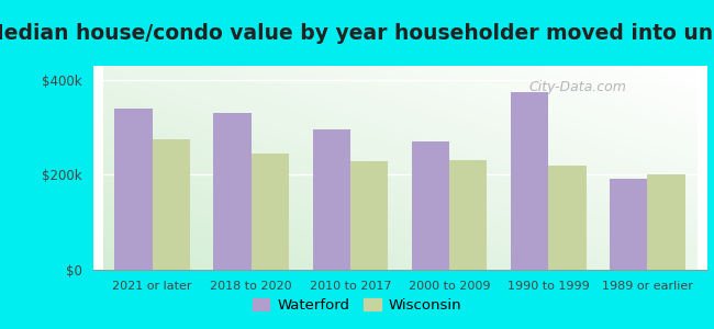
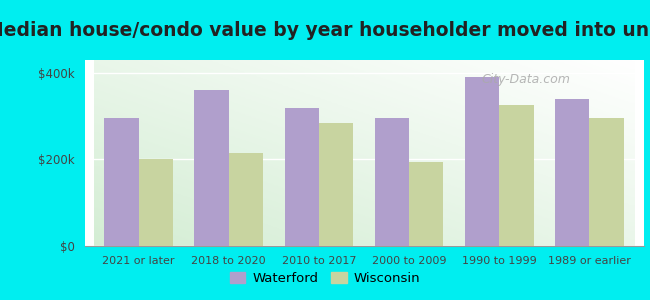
Waterford/2021 or later: $340k -> $295k
Wisconsin/2021 or later: $275k -> $200k
Waterford/2018 to 2020: $330k -> $360k
Wisconsin/2018 to 2020: $245k -> $215k
Waterford/2010 to 2017: $295k -> $320k
Wisconsin/2010 to 2017: $230k -> $285k
Waterford/2000 to 2009: $270k -> $295k
Wisconsin/2000 to 2009: $232k -> $195k
Waterford/1990 to 1999: $375k -> $390k
Wisconsin/1990 to 1999: $220k -> $325k
Waterford/1989 or earlier: $193k -> $340k
Wisconsin/1989 or earlier: $200k -> $295k
